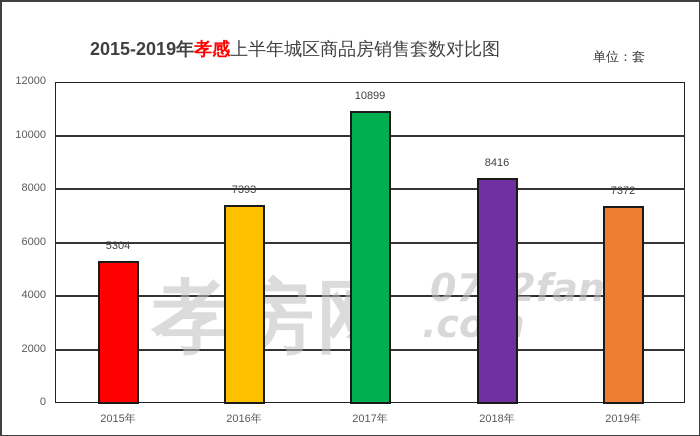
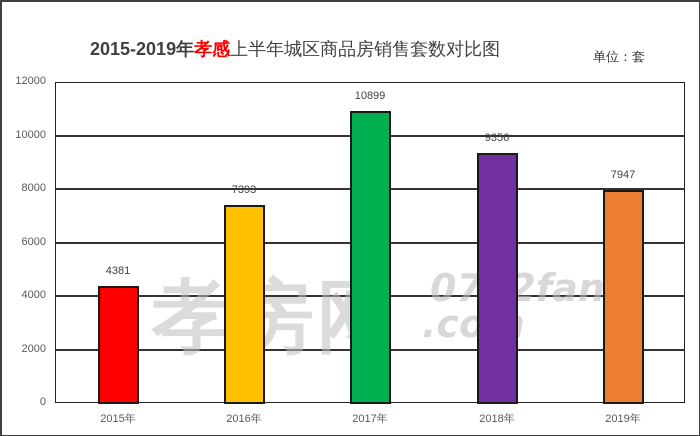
2015年: 5304 -> 4381
2018年: 8416 -> 9356
2019年: 7372 -> 7947
